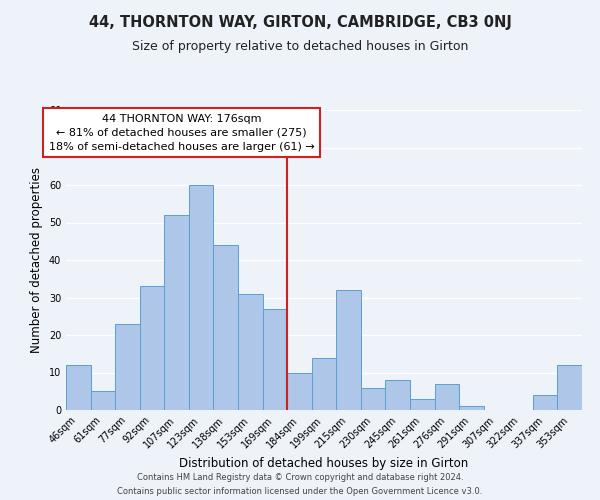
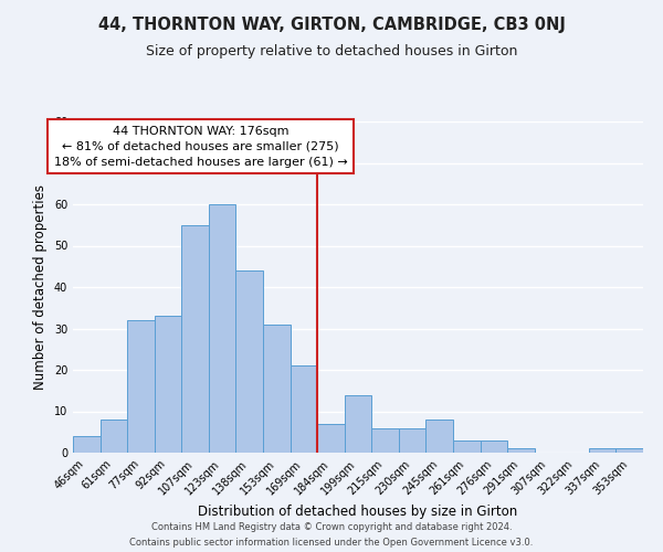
46sqm: 12 -> 4
61sqm: 5 -> 8
77sqm: 23 -> 32
107sqm: 52 -> 55
169sqm: 27 -> 21
184sqm: 10 -> 7
215sqm: 32 -> 6
276sqm: 7 -> 3
337sqm: 4 -> 1
353sqm: 12 -> 1
